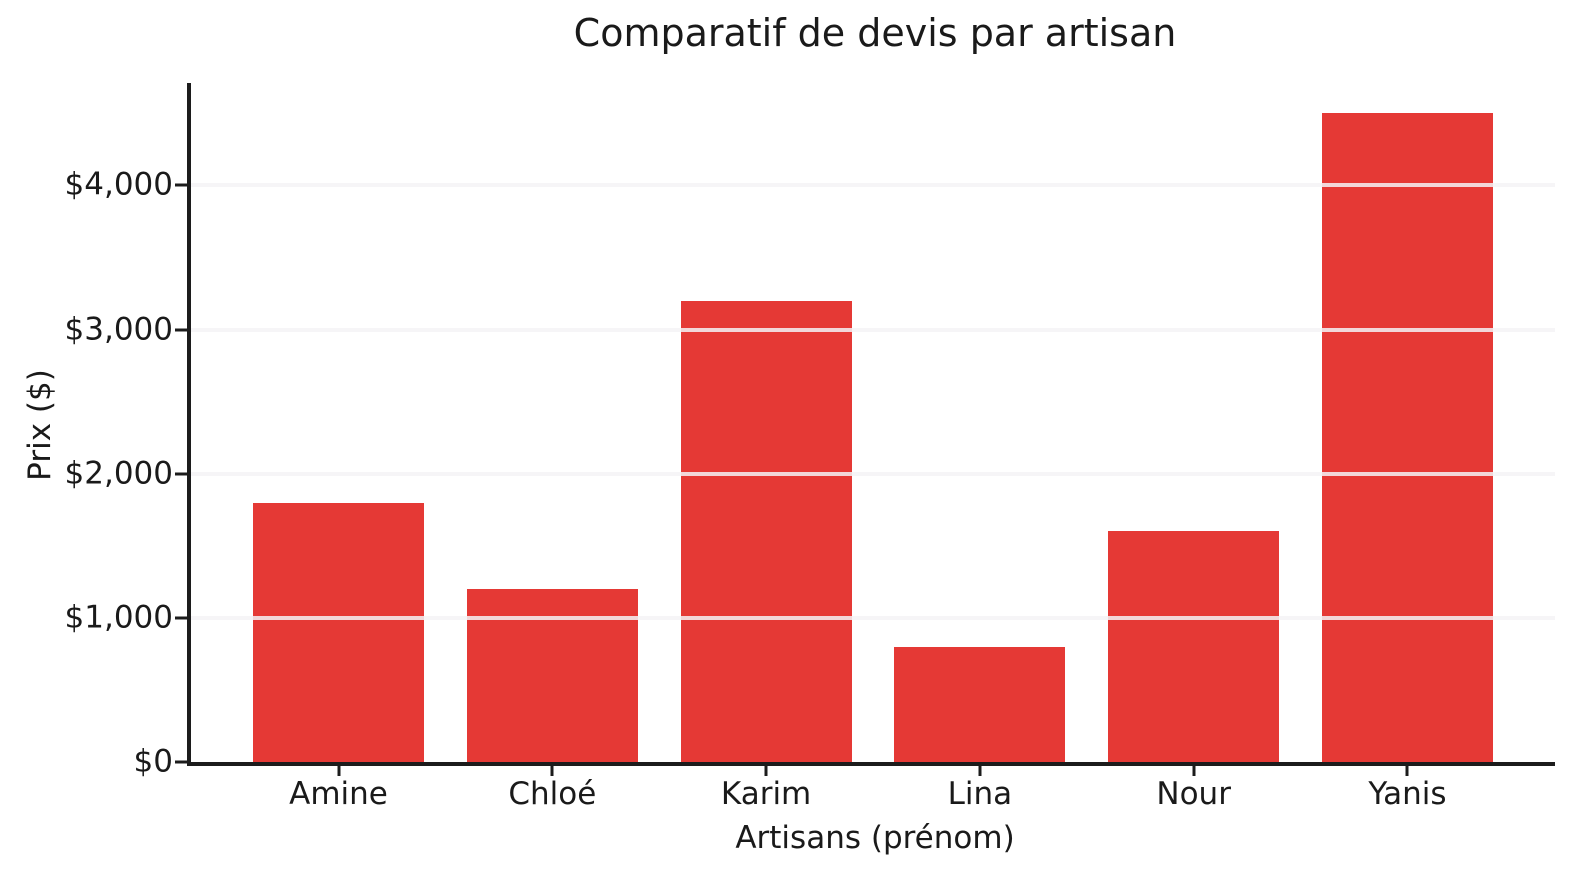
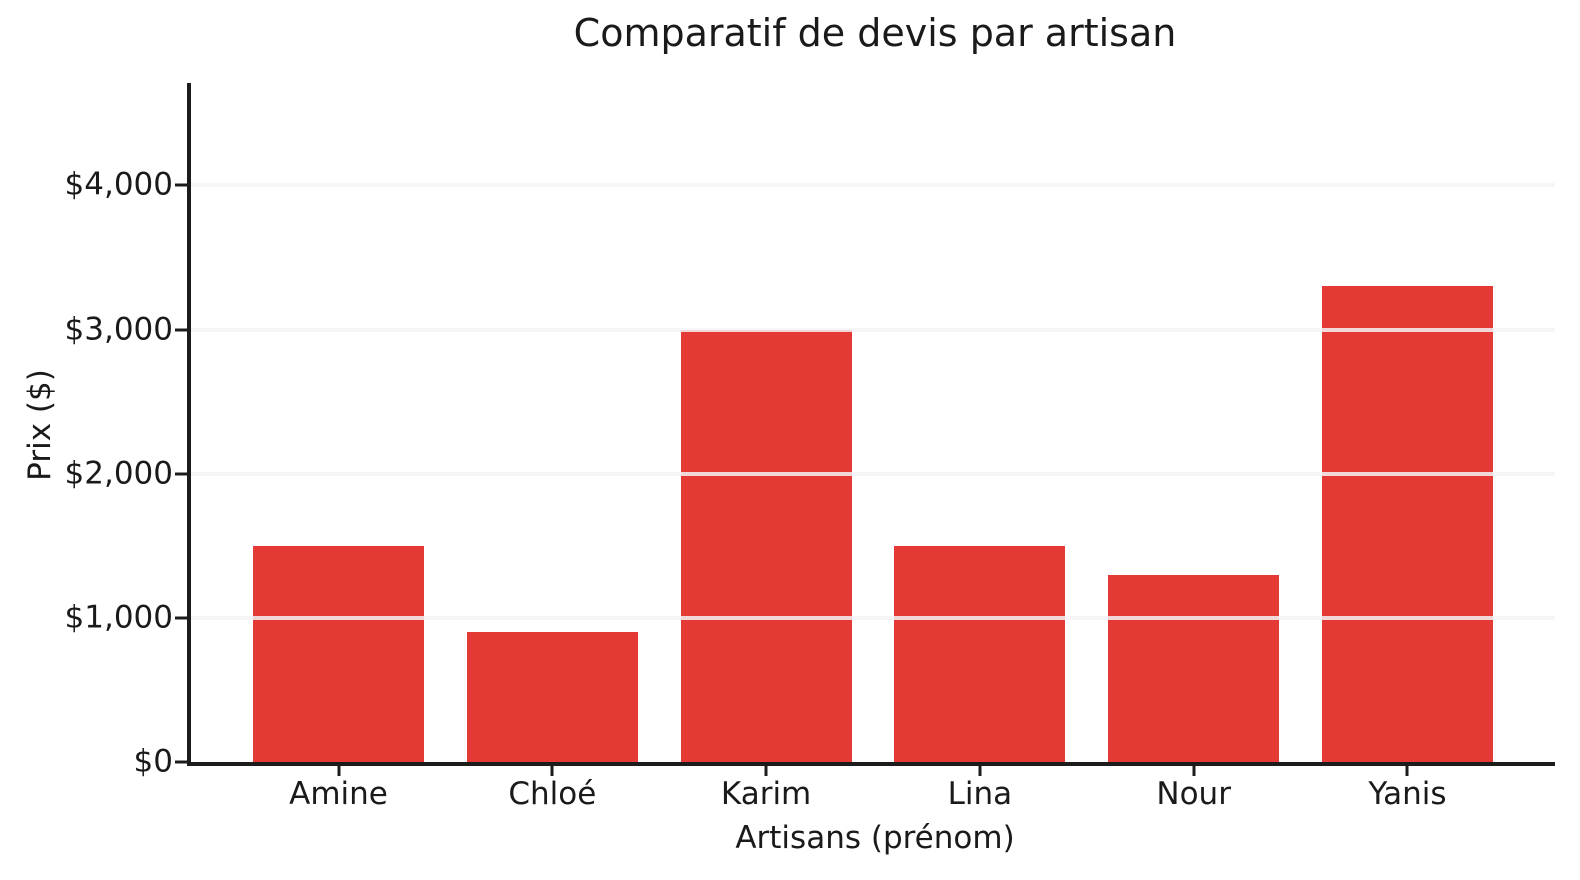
Amine: $1800 -> $1500
Chloé: $1200 -> $900
Karim: $3200 -> $3000
Lina: $800 -> $1500
Nour: $1600 -> $1300
Yanis: $4500 -> $3300
